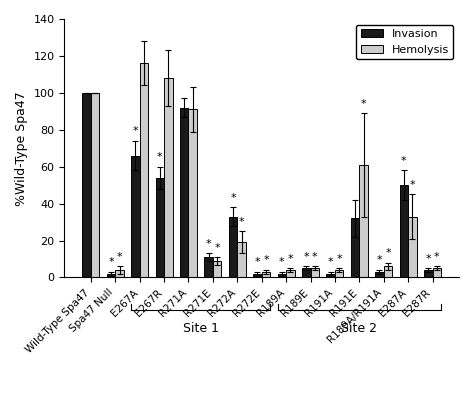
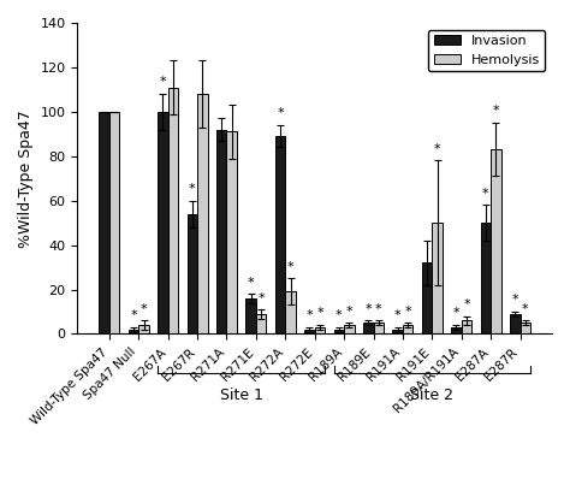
Invasion/E267A: 66 -> 100
Hemolysis/E267A: 116 -> 111
Invasion/R271E: 11 -> 16
Invasion/R272A: 33 -> 89
Hemolysis/R191E: 61 -> 50
Hemolysis/E287A: 33 -> 83
Invasion/E287R: 4 -> 9
